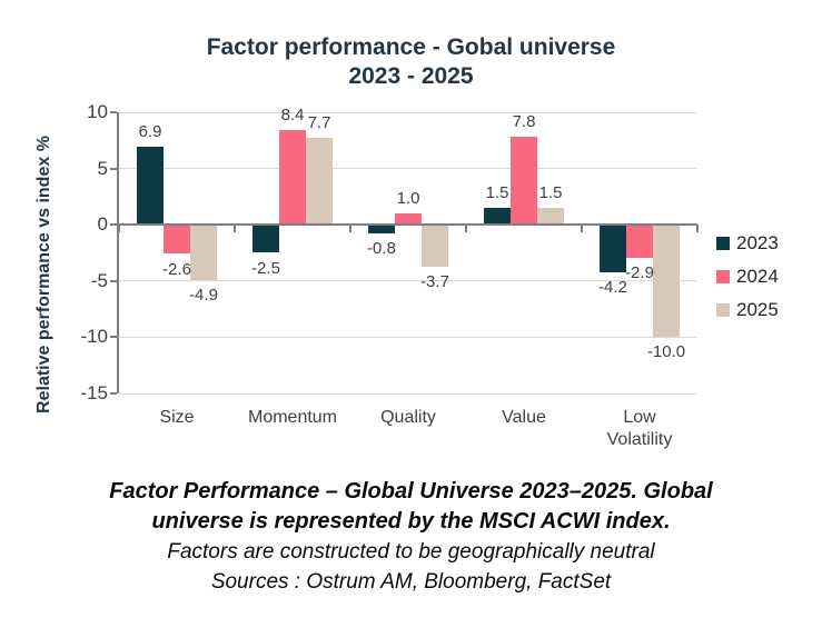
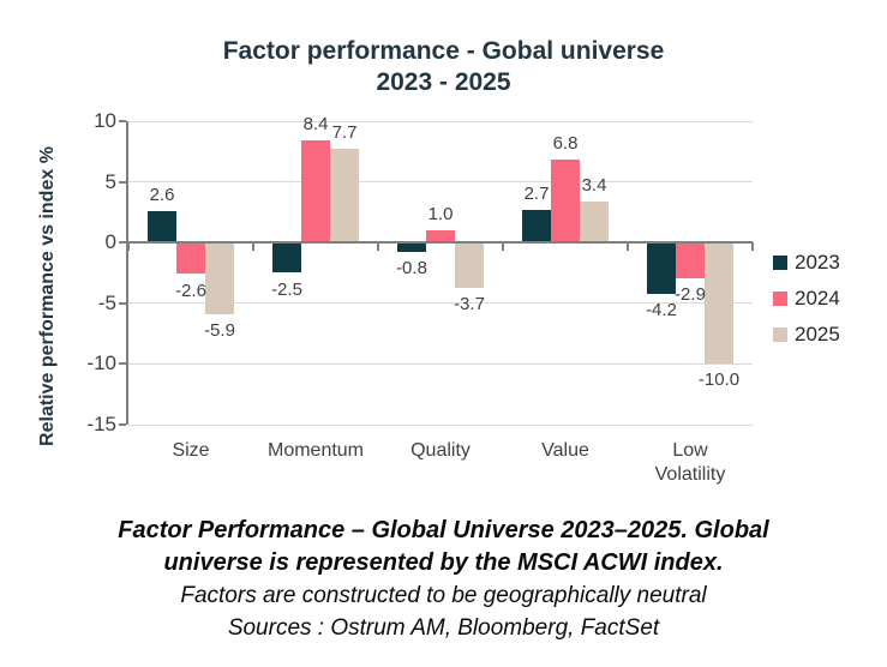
2023/Size: 6.9 -> 2.6
2025/Size: -4.9 -> -5.9
2023/Value: 1.5 -> 2.7
2024/Value: 7.8 -> 6.8
2025/Value: 1.5 -> 3.4
